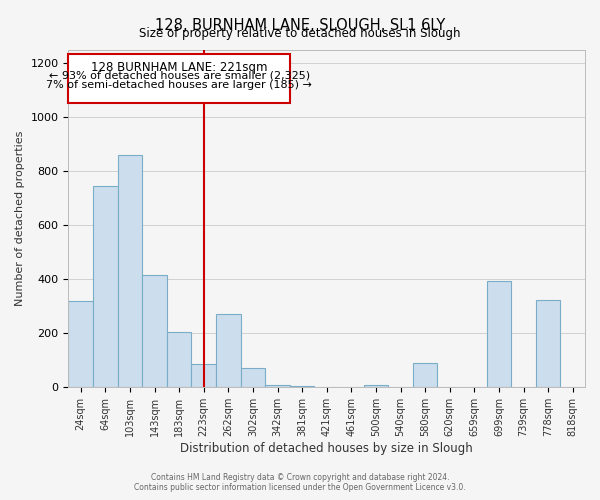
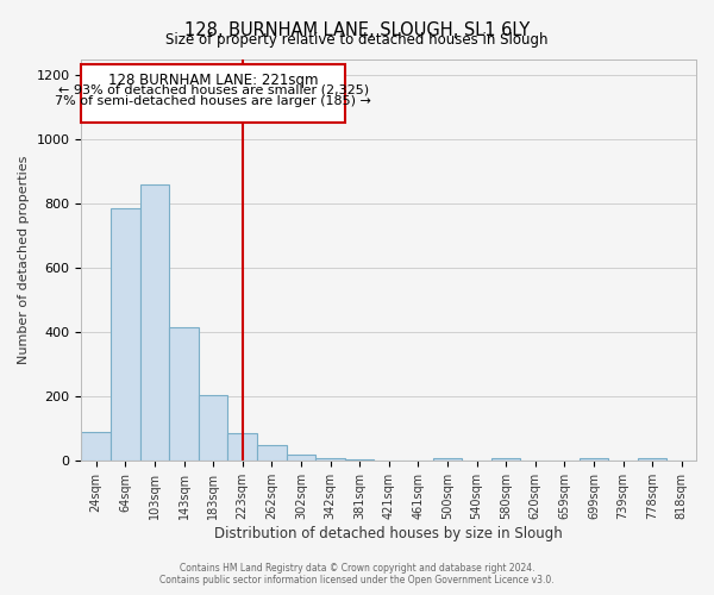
24sqm: 320 -> 90
64sqm: 745 -> 785
262sqm: 270 -> 50
302sqm: 70 -> 20
580sqm: 90 -> 8
699sqm: 395 -> 8
778sqm: 325 -> 8
